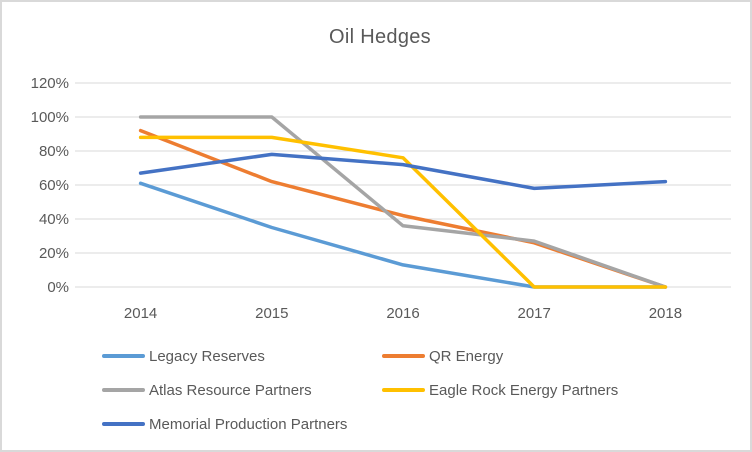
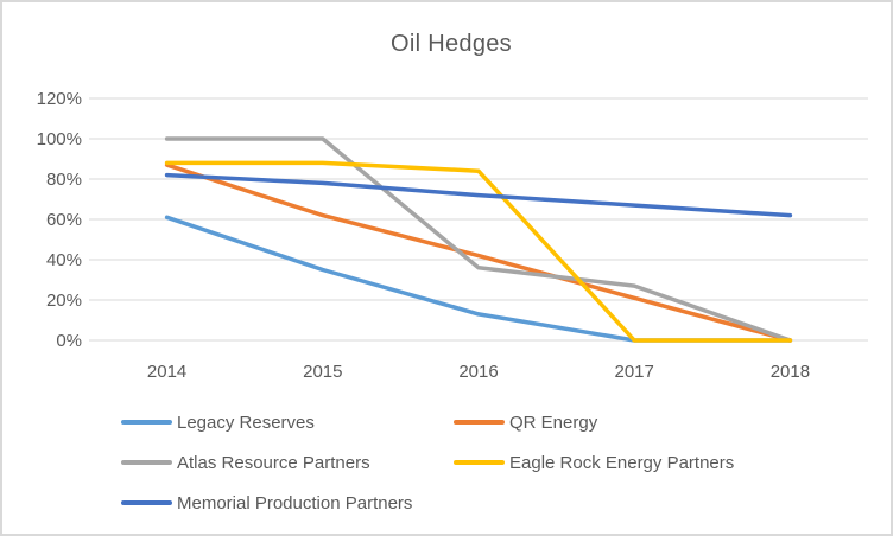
QR Energy/2014: 92% -> 87%
Memorial Production Partners/2014: 67% -> 82%
Eagle Rock Energy Partners/2016: 76% -> 84%
QR Energy/2017: 26% -> 21%
Memorial Production Partners/2017: 58% -> 67%
